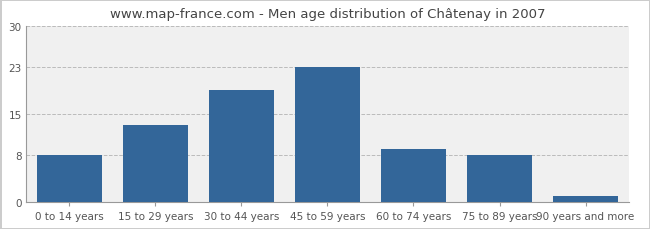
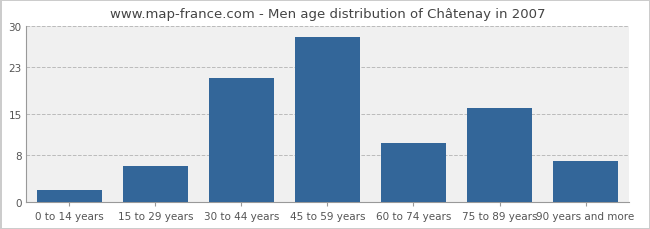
0 to 14 years: 8 -> 2
15 to 29 years: 13 -> 6
30 to 44 years: 19 -> 21
45 to 59 years: 23 -> 28
60 to 74 years: 9 -> 10
75 to 89 years: 8 -> 16
90 years and more: 1 -> 7
